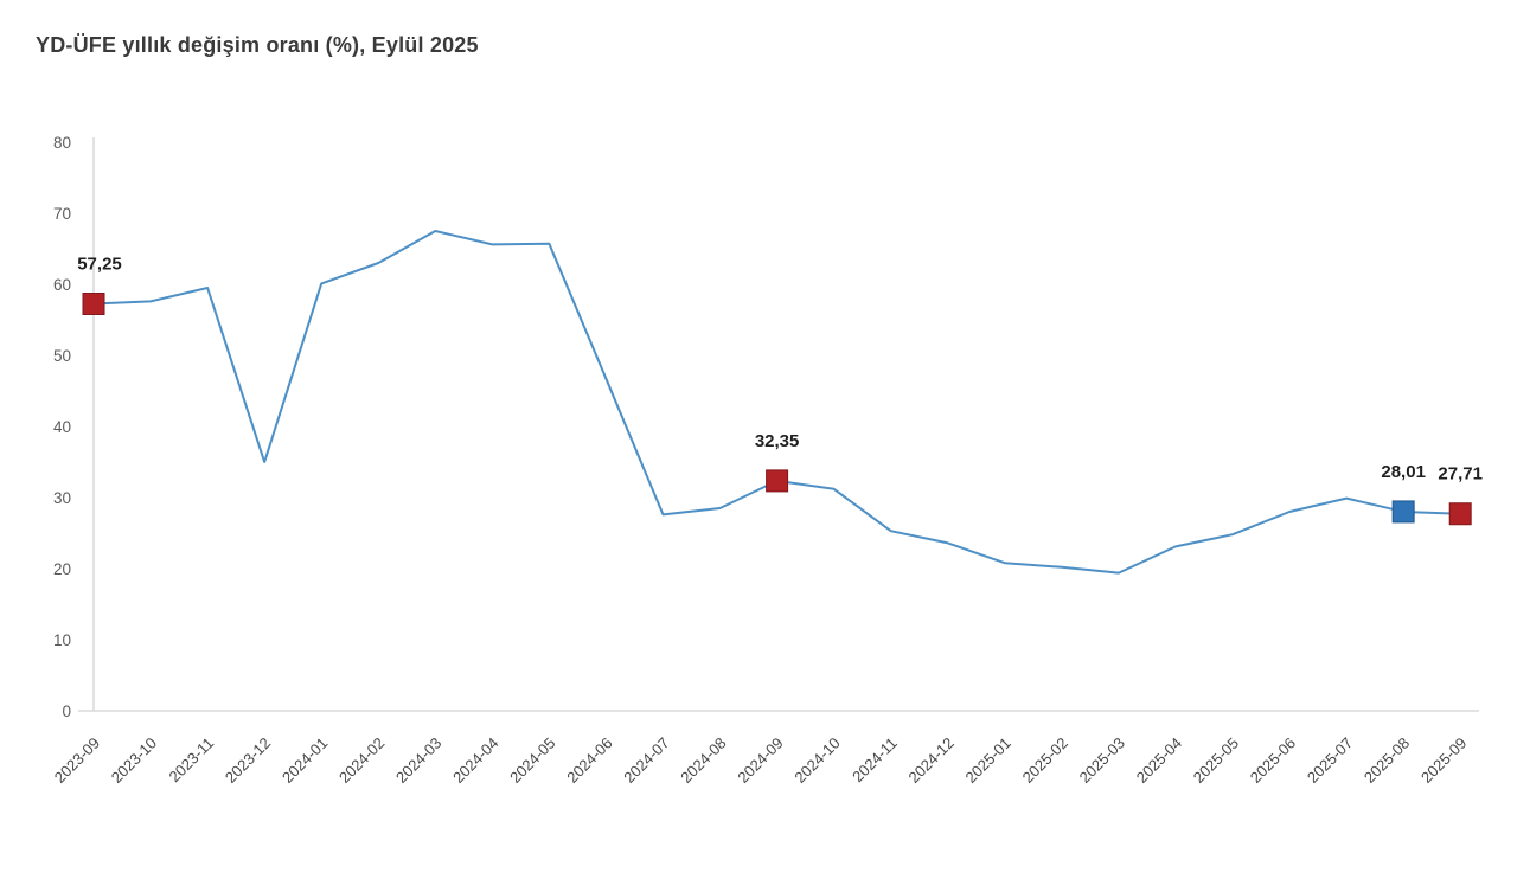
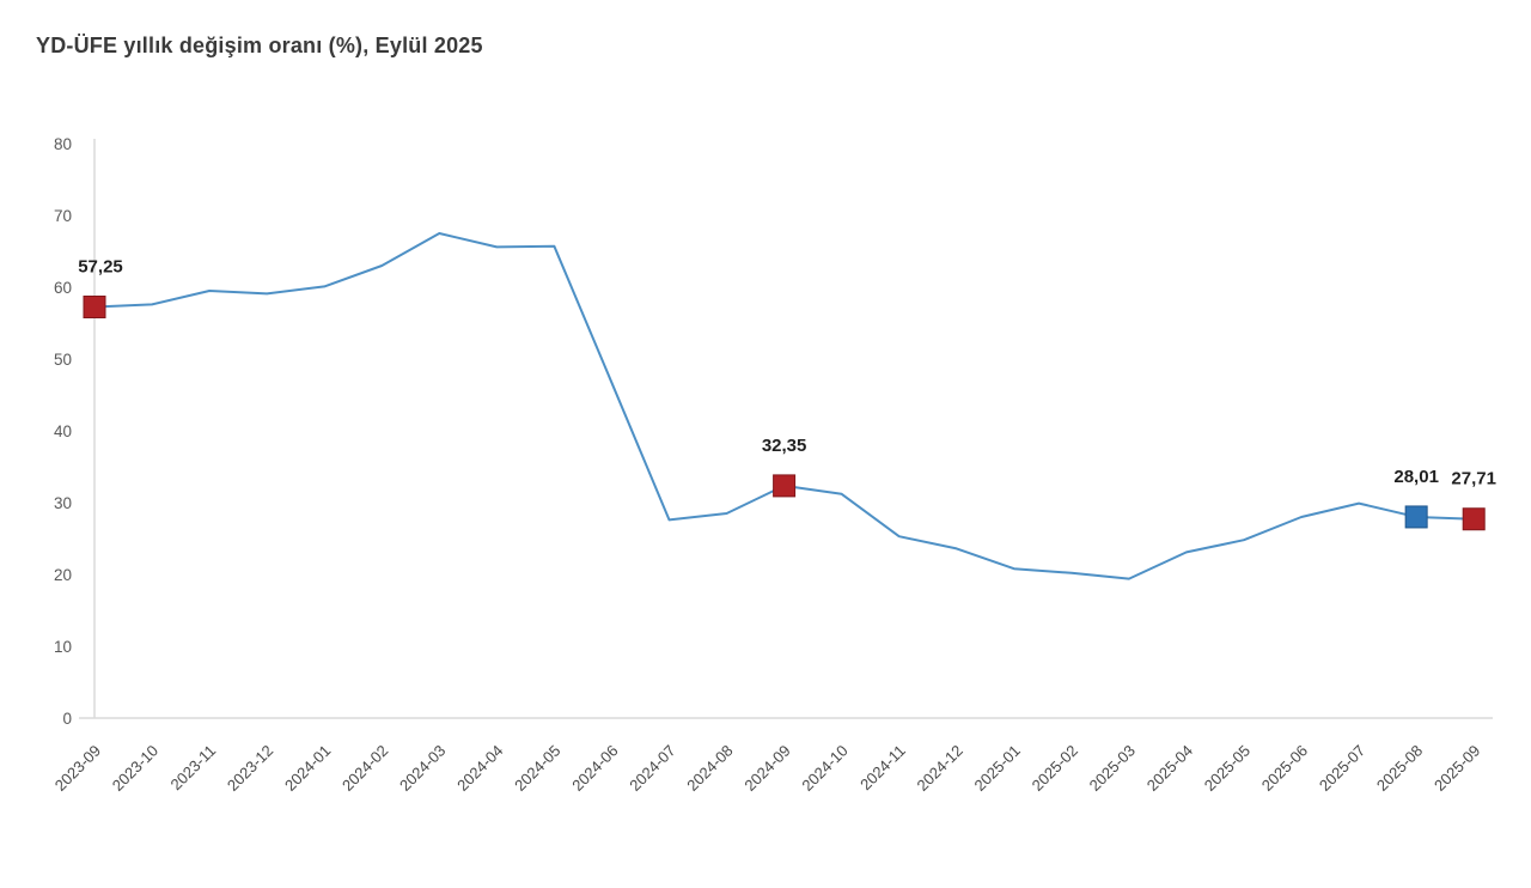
2023-12: 35 -> 59
